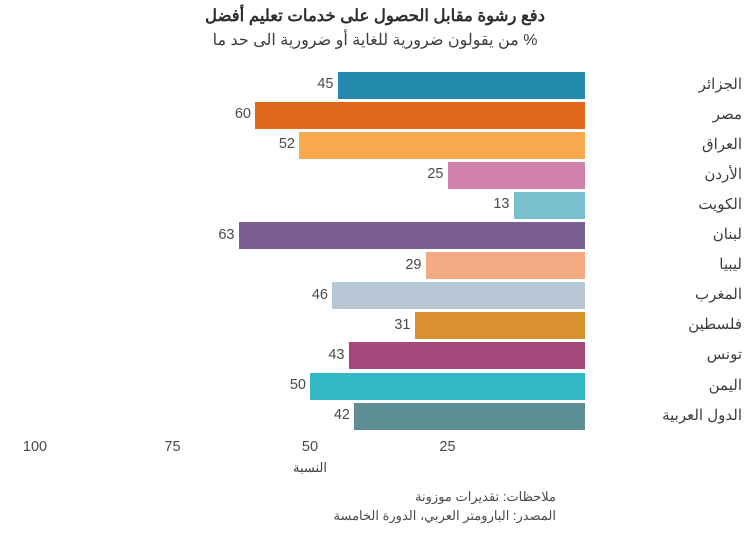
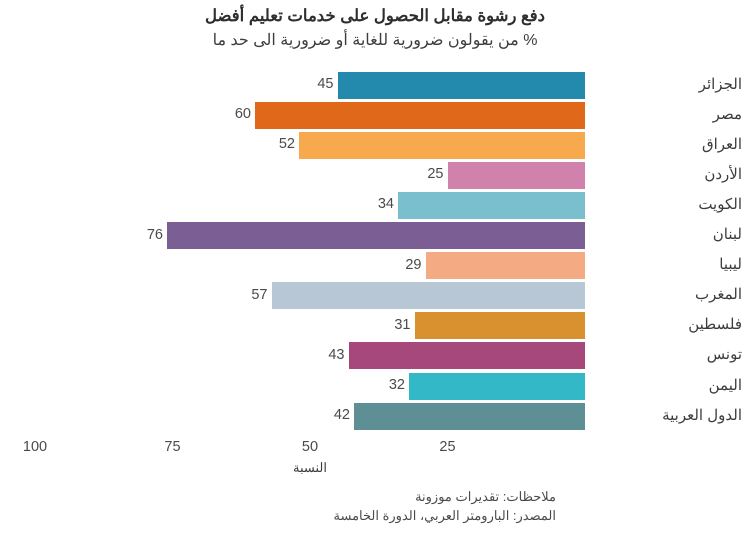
الكويت: 13 -> 34
لبنان: 63 -> 76
المغرب: 46 -> 57
اليمن: 50 -> 32
